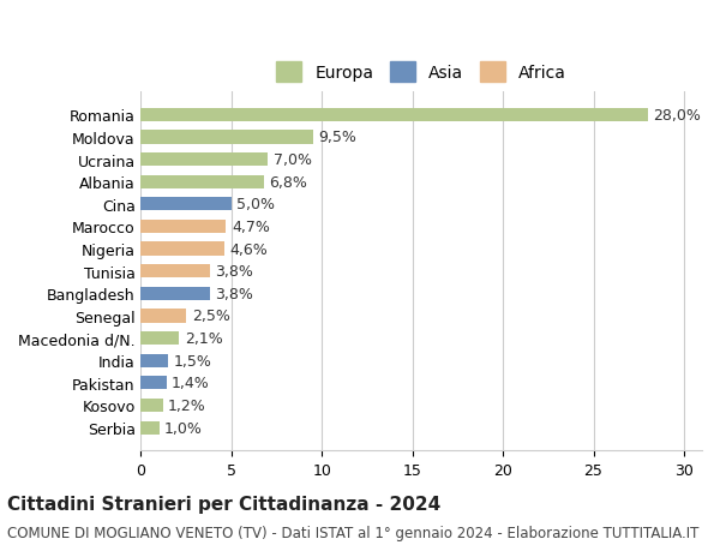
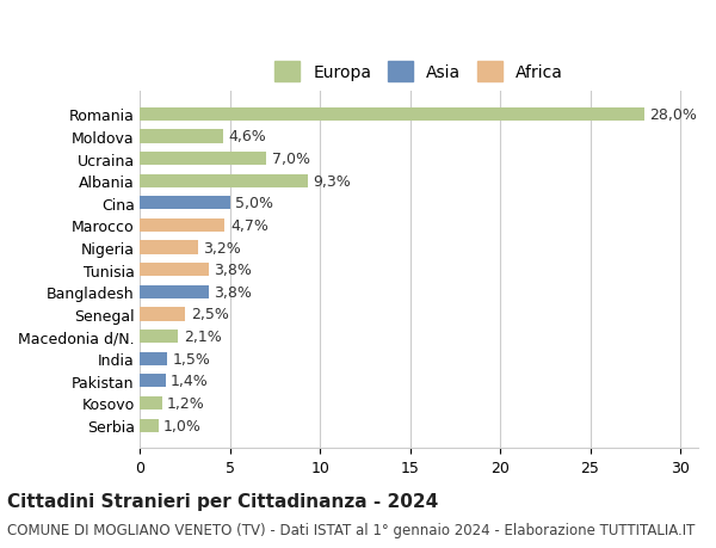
Moldova: 9,5% -> 4,6%
Albania: 6,8% -> 9,3%
Nigeria: 4,6% -> 3,2%
